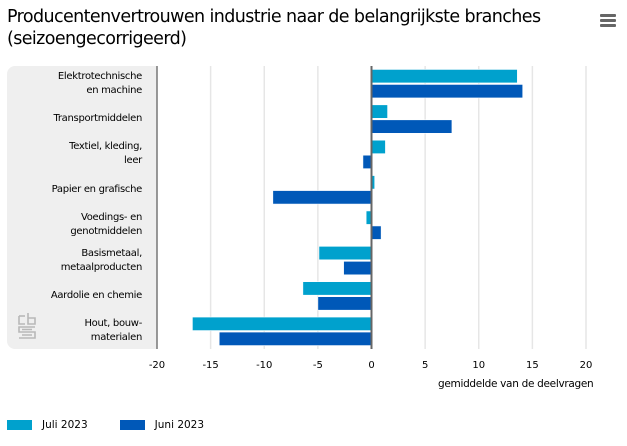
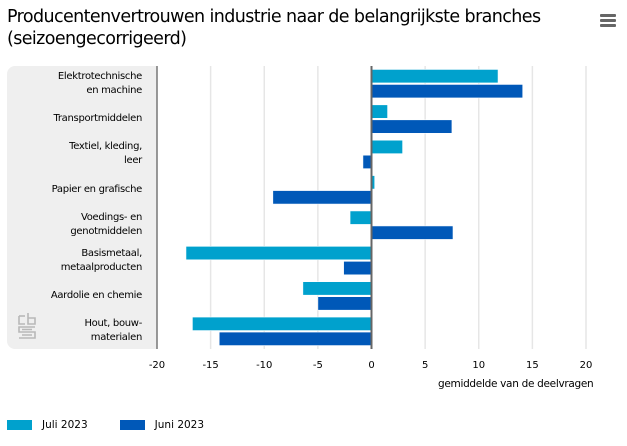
Juli 2023/Elektrotechnische en machine: 13.6 -> 11.8
Juli 2023/Textiel, kleding, leer: 1.3 -> 2.9
Juli 2023/Voedings- en genotmiddelen: -0.5 -> -2.0
Juni 2023/Voedings- en genotmiddelen: 0.9 -> 7.6
Juli 2023/Basismetaal, metaalproducten: -4.9 -> -17.3
